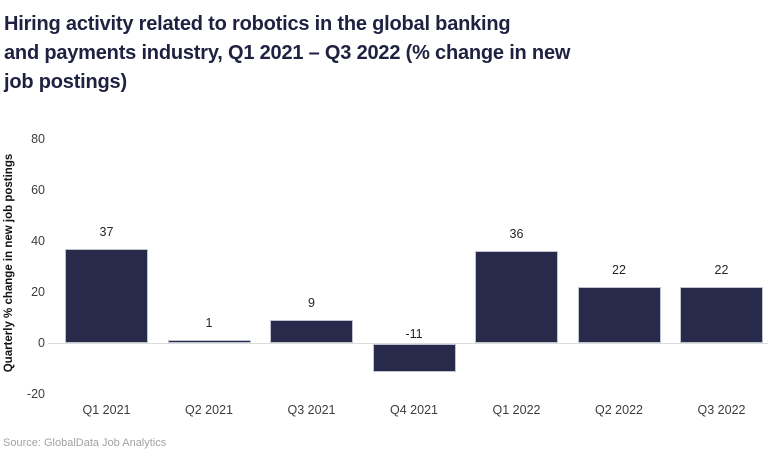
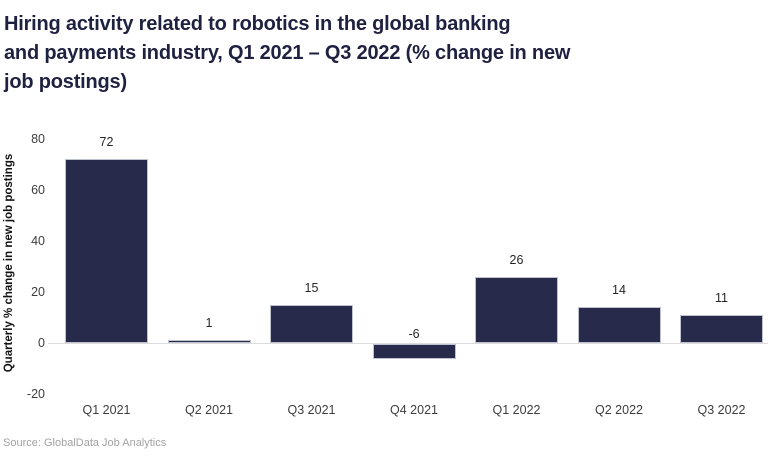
Q1 2021: 37 -> 72
Q3 2021: 9 -> 15
Q4 2021: -11 -> -6
Q1 2022: 36 -> 26
Q2 2022: 22 -> 14
Q3 2022: 22 -> 11
